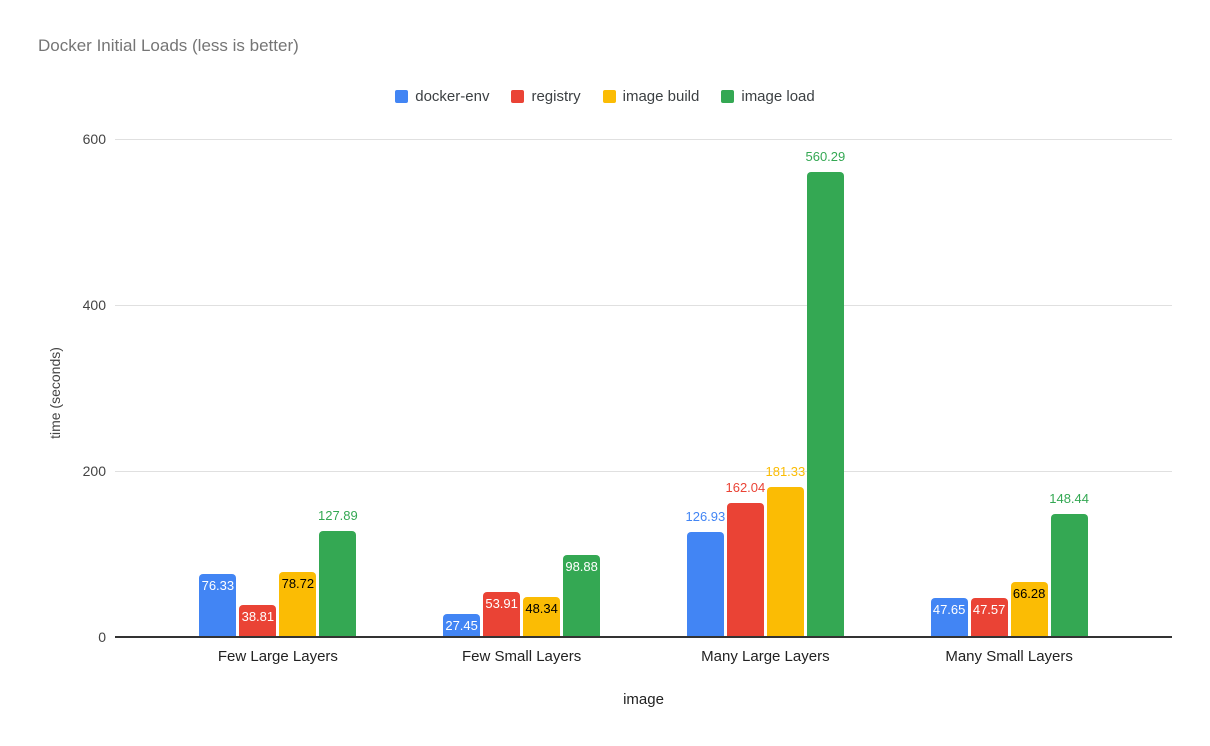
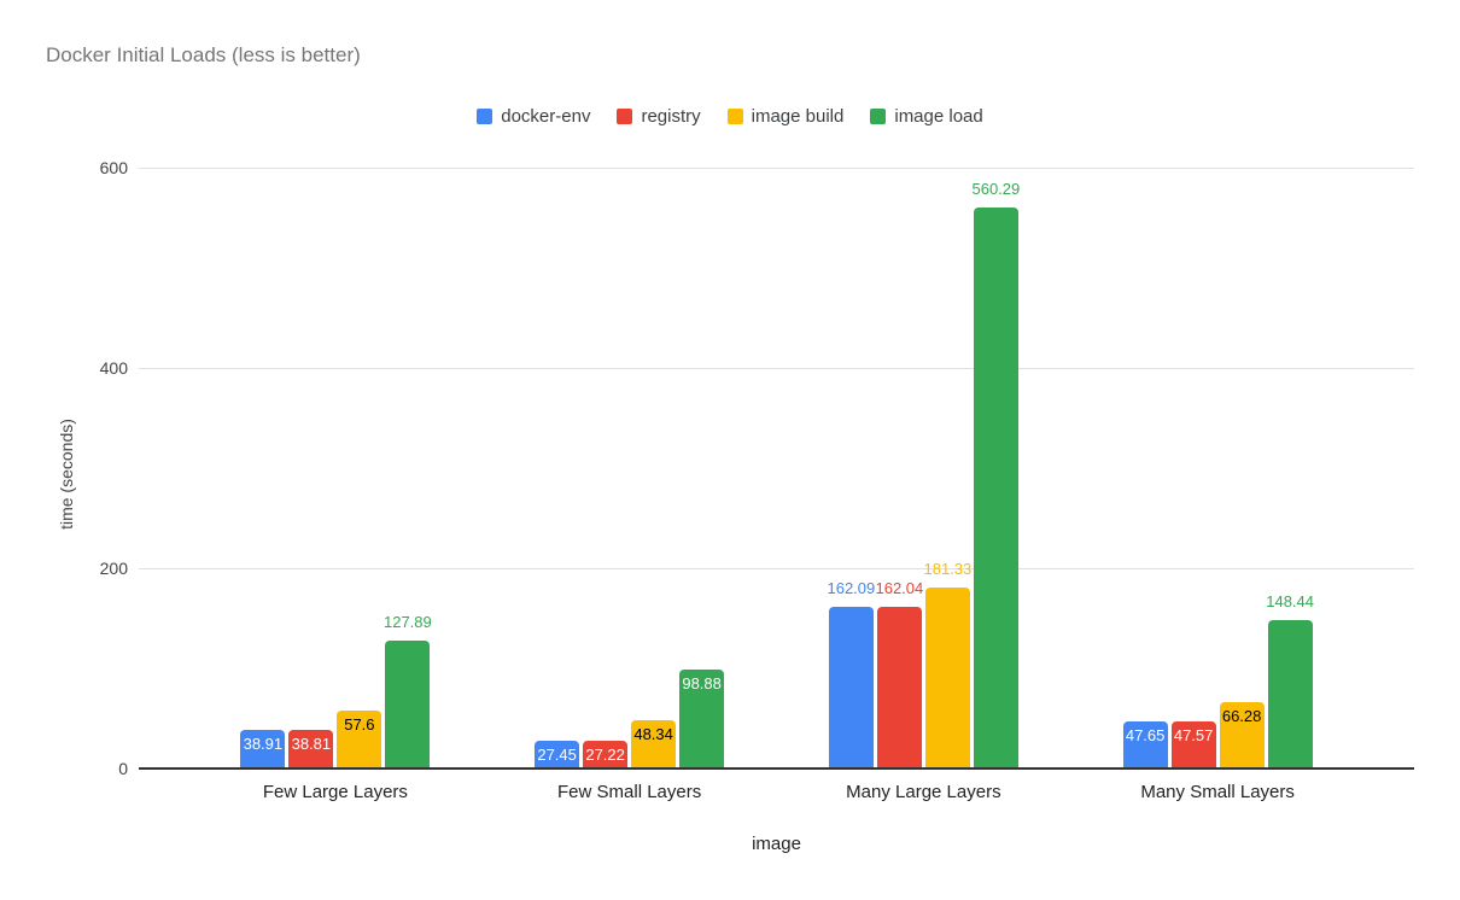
docker-env/Few Large Layers: 76.33 -> 38.91
image build/Few Large Layers: 78.72 -> 57.6
registry/Few Small Layers: 53.91 -> 27.22
docker-env/Many Large Layers: 126.93 -> 162.09
